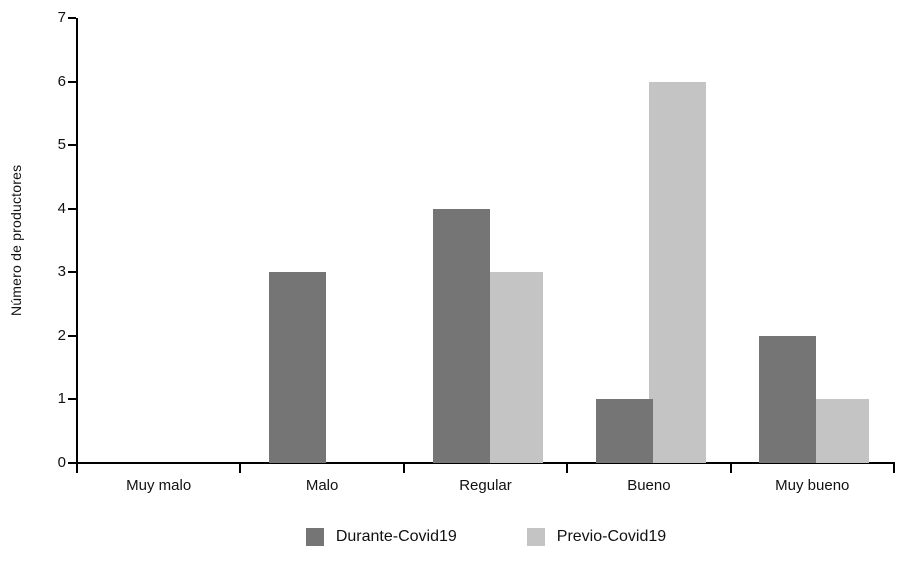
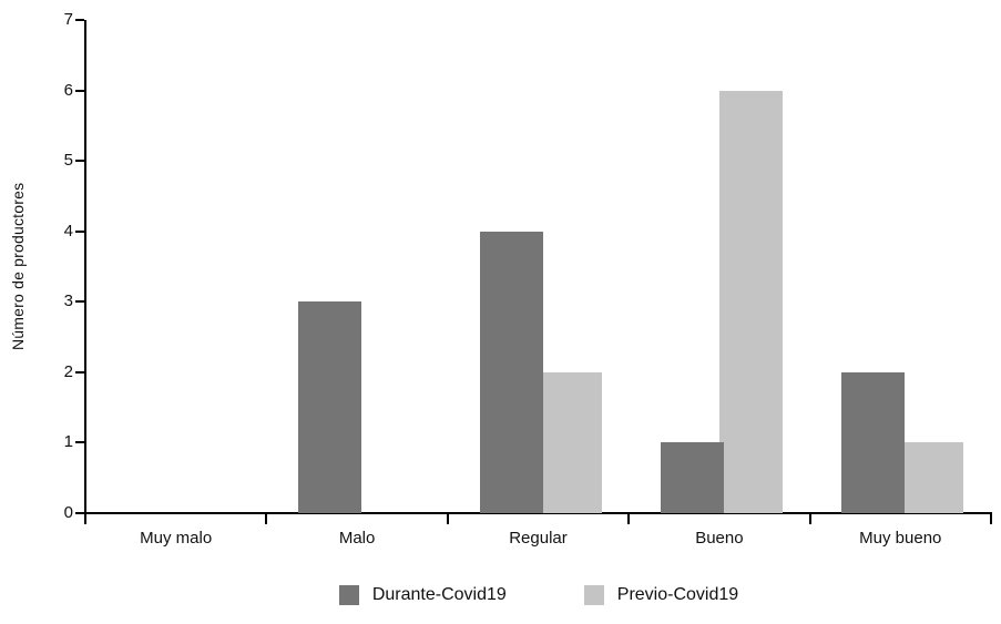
Previo-Covid19/Regular: 3 -> 2
